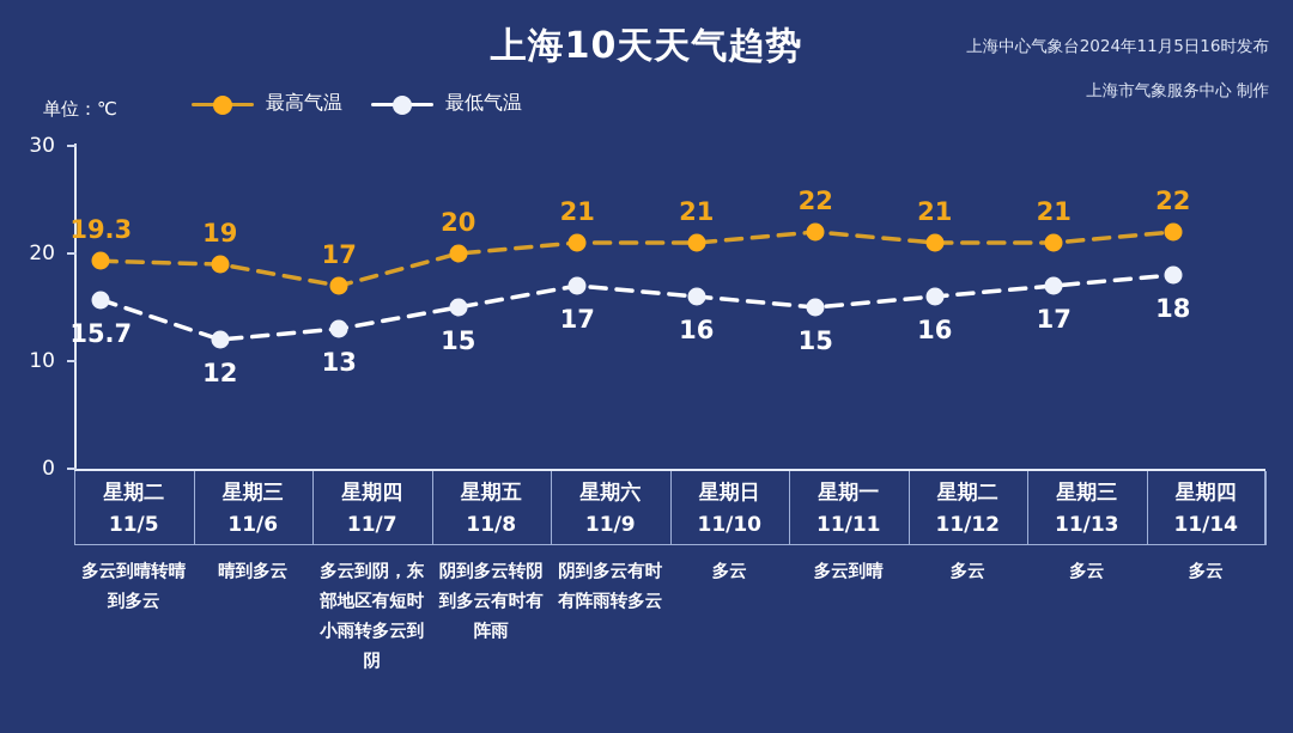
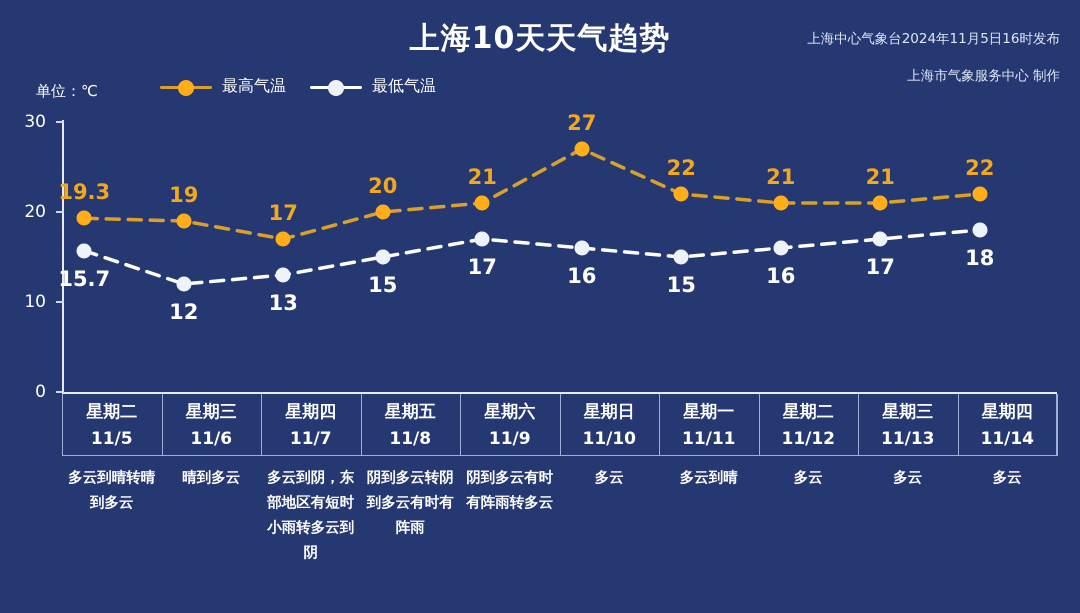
最高气温/11/10: 21 -> 27
